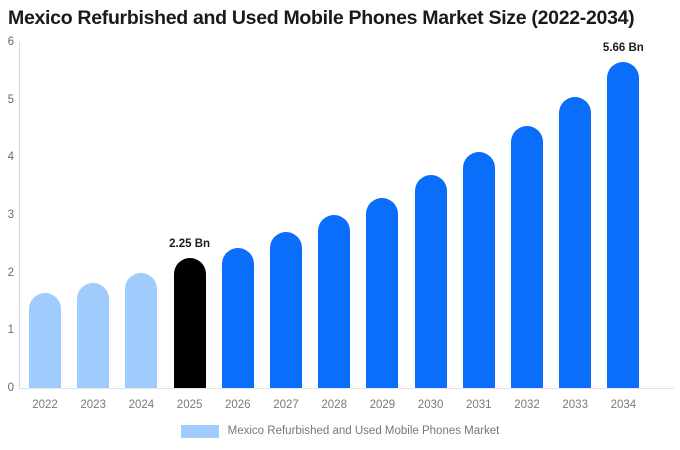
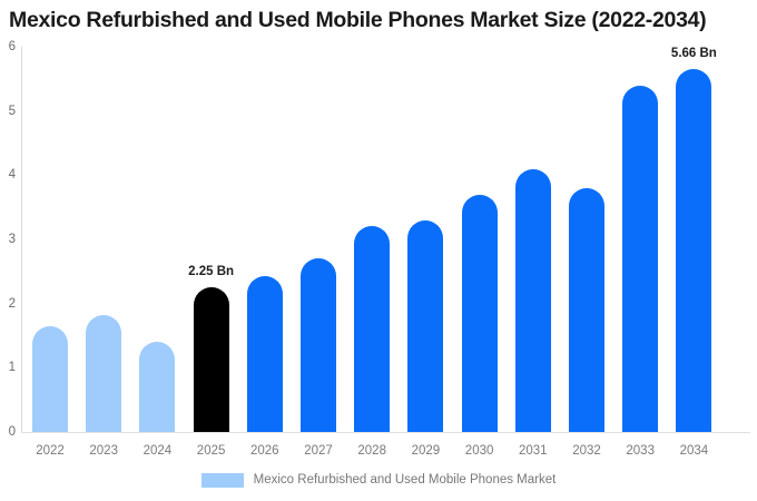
2024: 2.0 -> 1.4
2028: 3.0 -> 3.2
2032: 4.5 -> 3.8
2033: 5.0 -> 5.4
